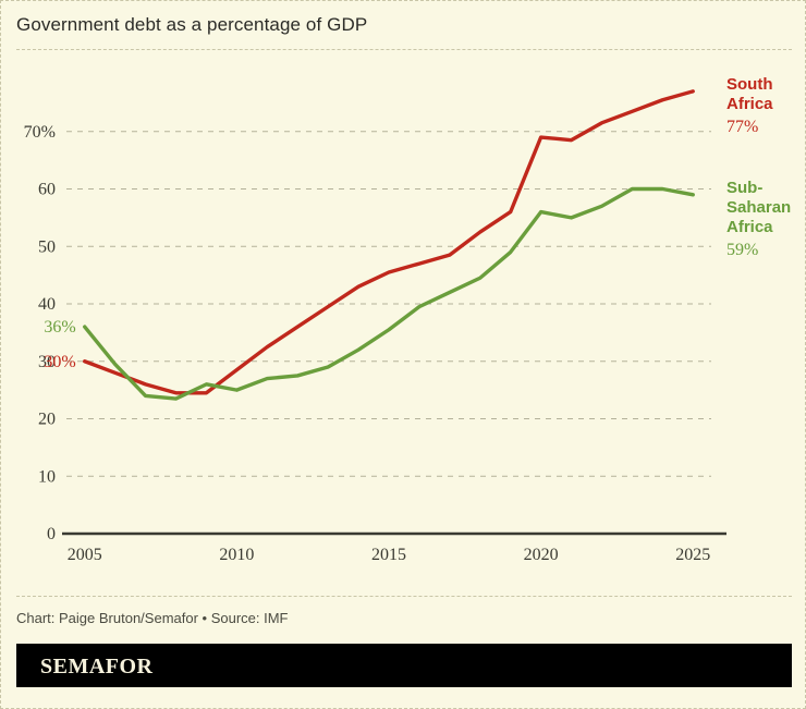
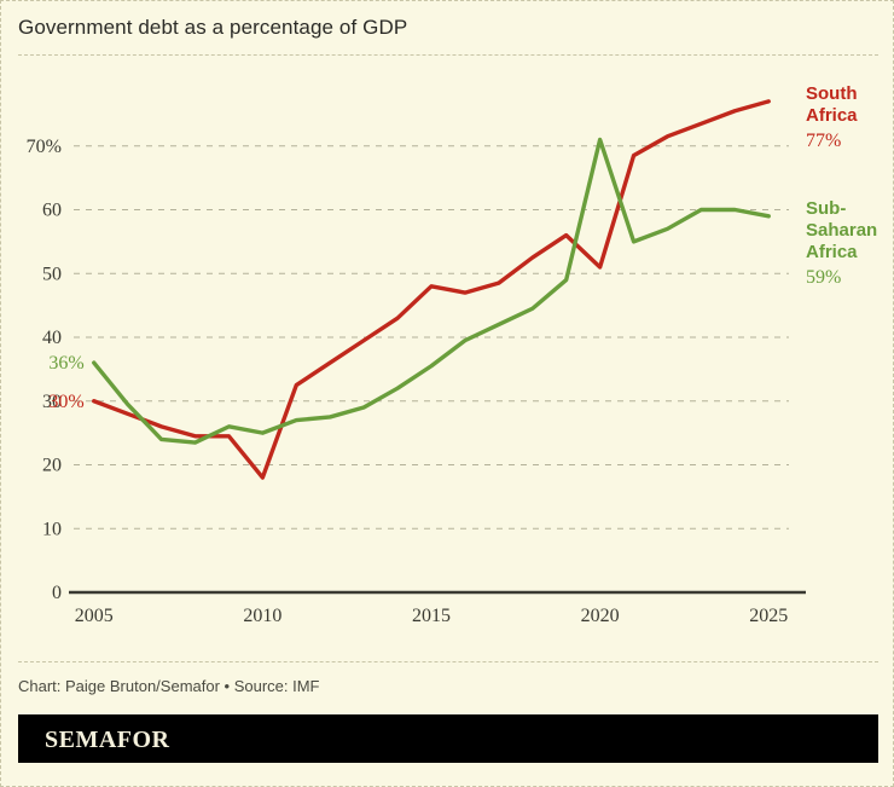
South Africa/2010: 28% -> 18%
South Africa/2015: 46% -> 48%
South Africa/2020: 69% -> 51%
Sub-Saharan Africa/2020: 56% -> 71%
